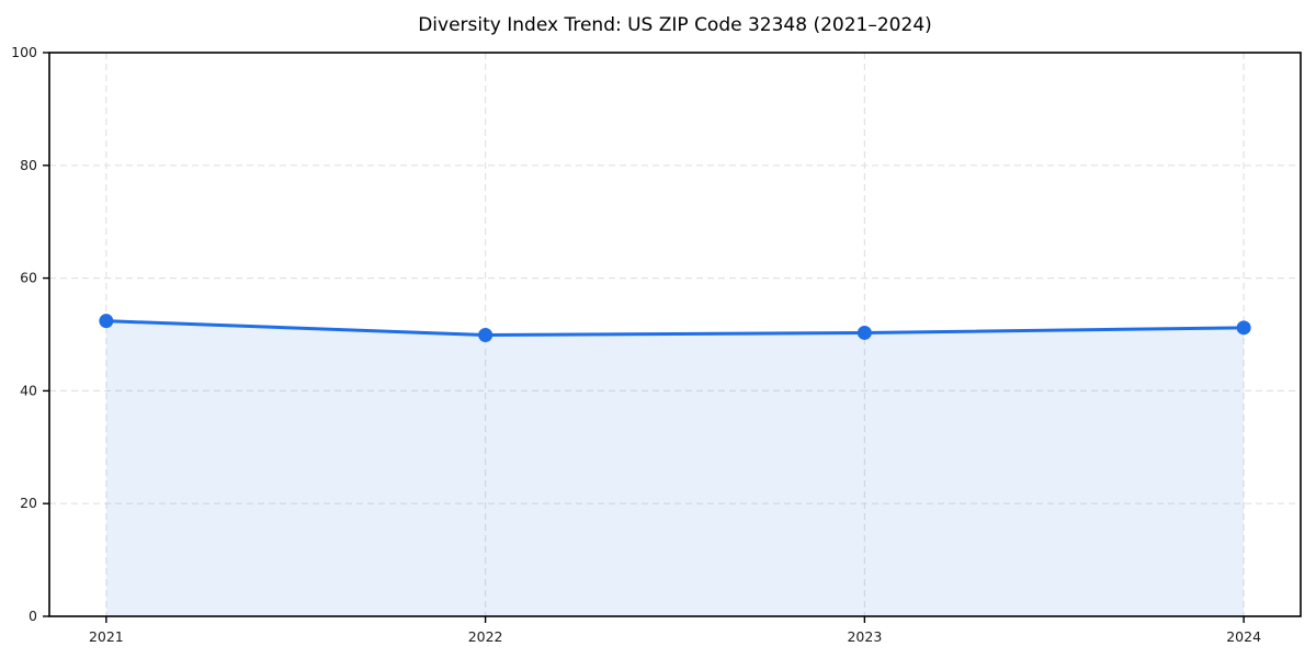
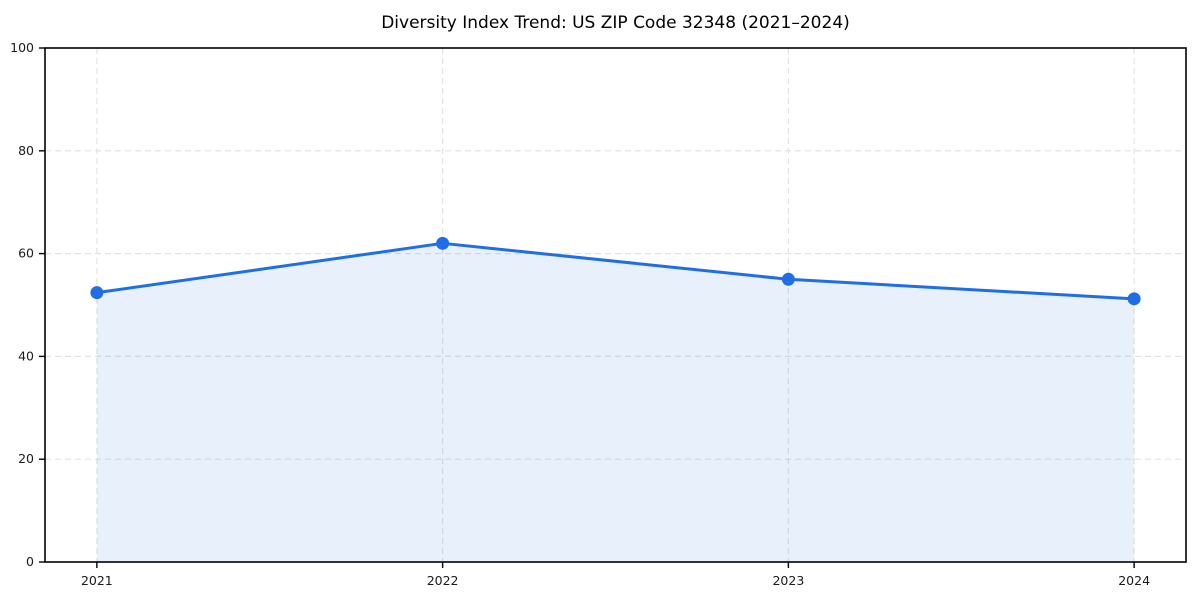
2022: 50 -> 62
2023: 50 -> 55
